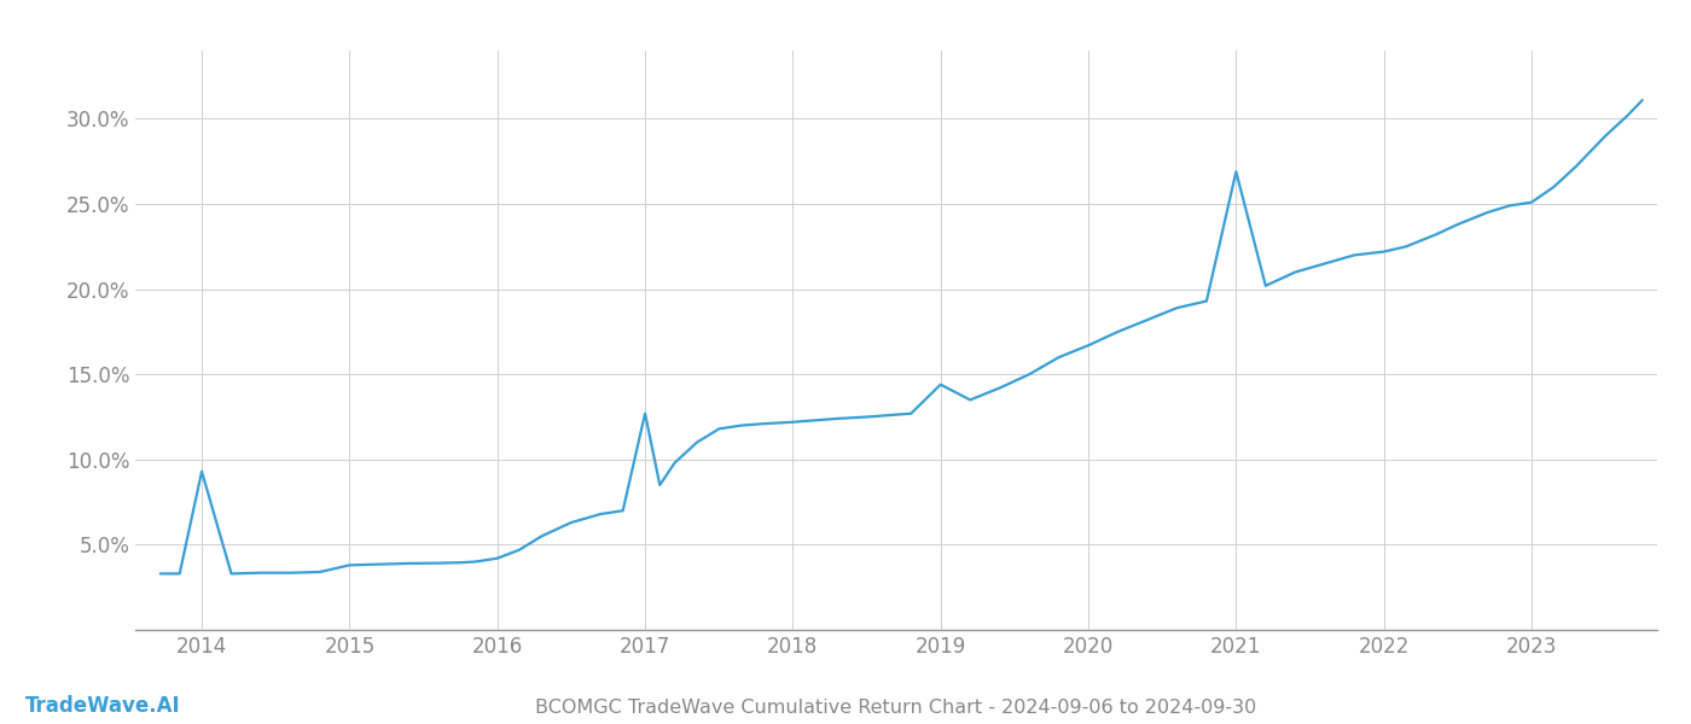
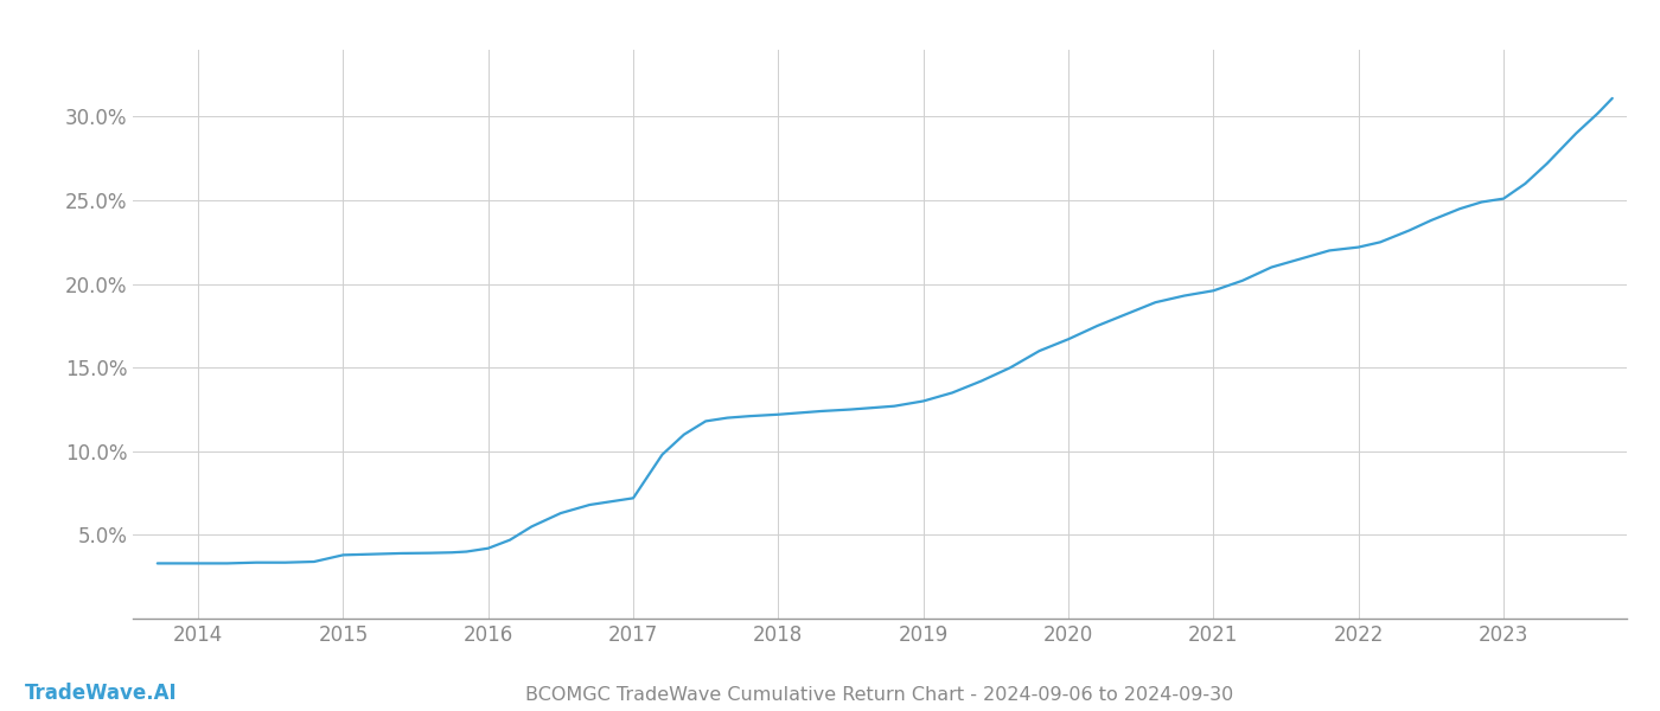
2014: 9.3% -> 3.3%
2017: 12.7% -> 7.2%
2019: 14.4% -> 13.0%
2021: 26.9% -> 19.6%
